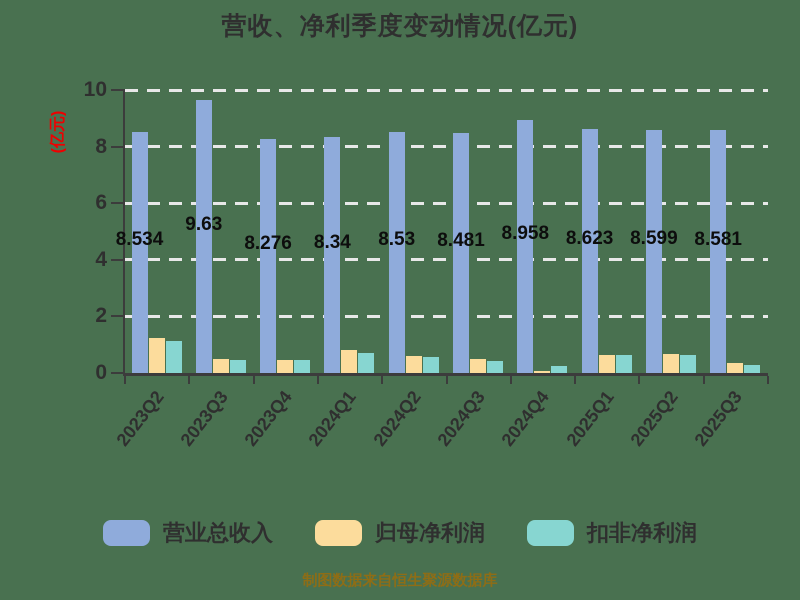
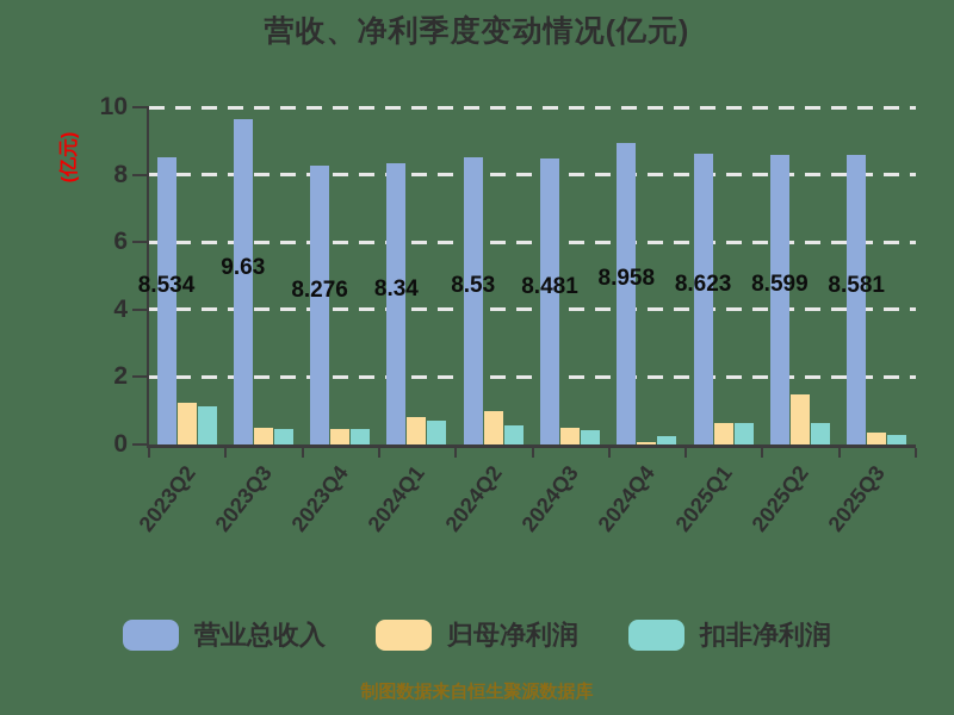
归母净利润/2024Q2: 0.6 -> 1.0
归母净利润/2025Q2: 0.7 -> 1.5
